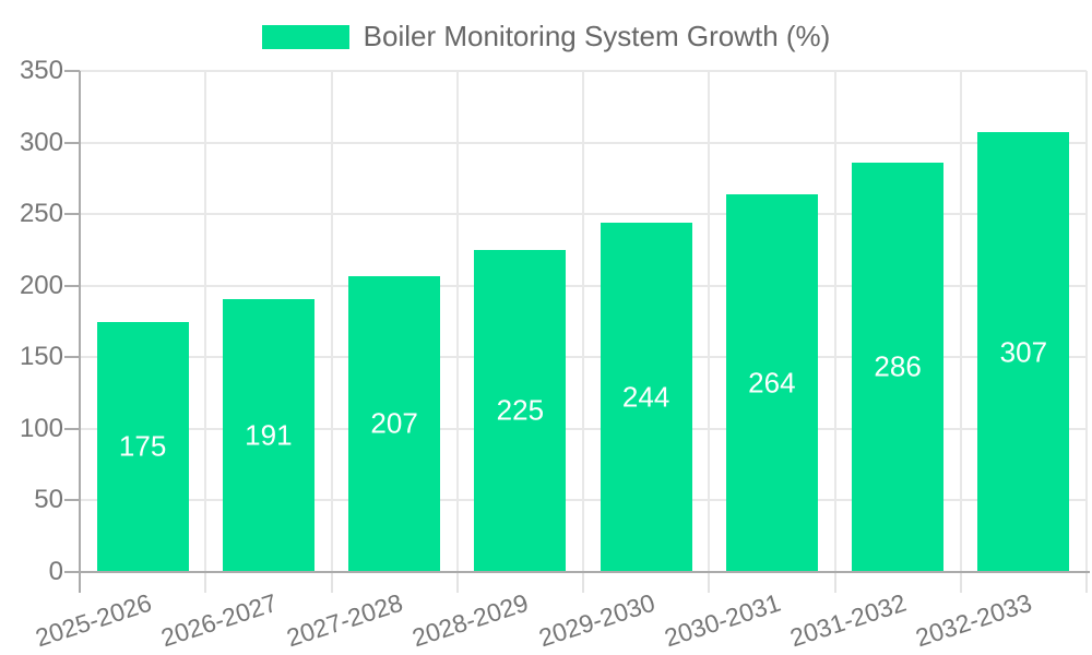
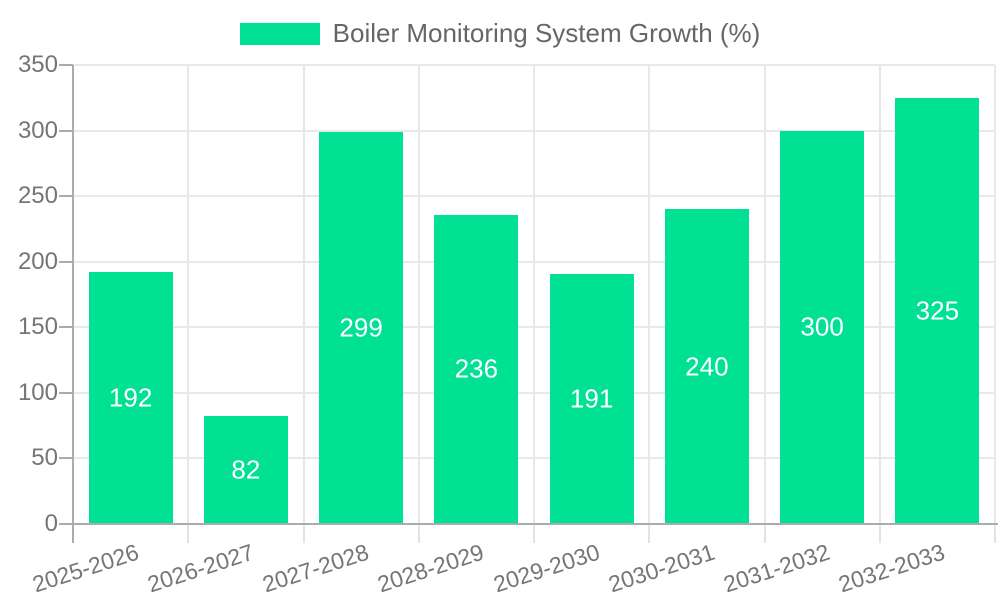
2025-2026: 175 -> 192
2026-2027: 191 -> 82
2027-2028: 207 -> 299
2028-2029: 225 -> 236
2029-2030: 244 -> 191
2030-2031: 264 -> 240
2031-2032: 286 -> 300
2032-2033: 307 -> 325
